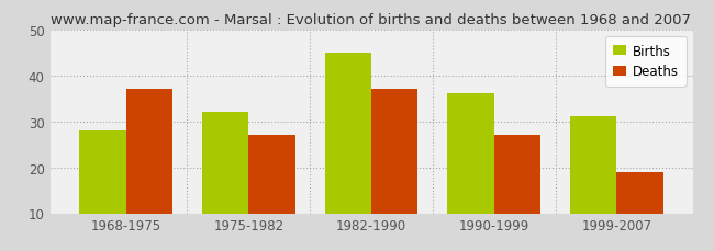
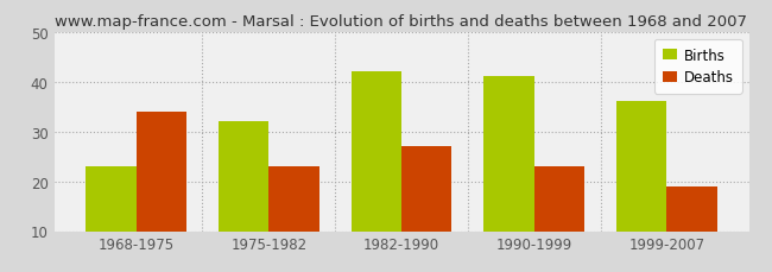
Births/1968-1975: 28 -> 23
Deaths/1968-1975: 37 -> 34
Deaths/1975-1982: 27 -> 23
Births/1982-1990: 45 -> 42
Deaths/1982-1990: 37 -> 27
Births/1990-1999: 36 -> 41
Deaths/1990-1999: 27 -> 23
Births/1999-2007: 31 -> 36
